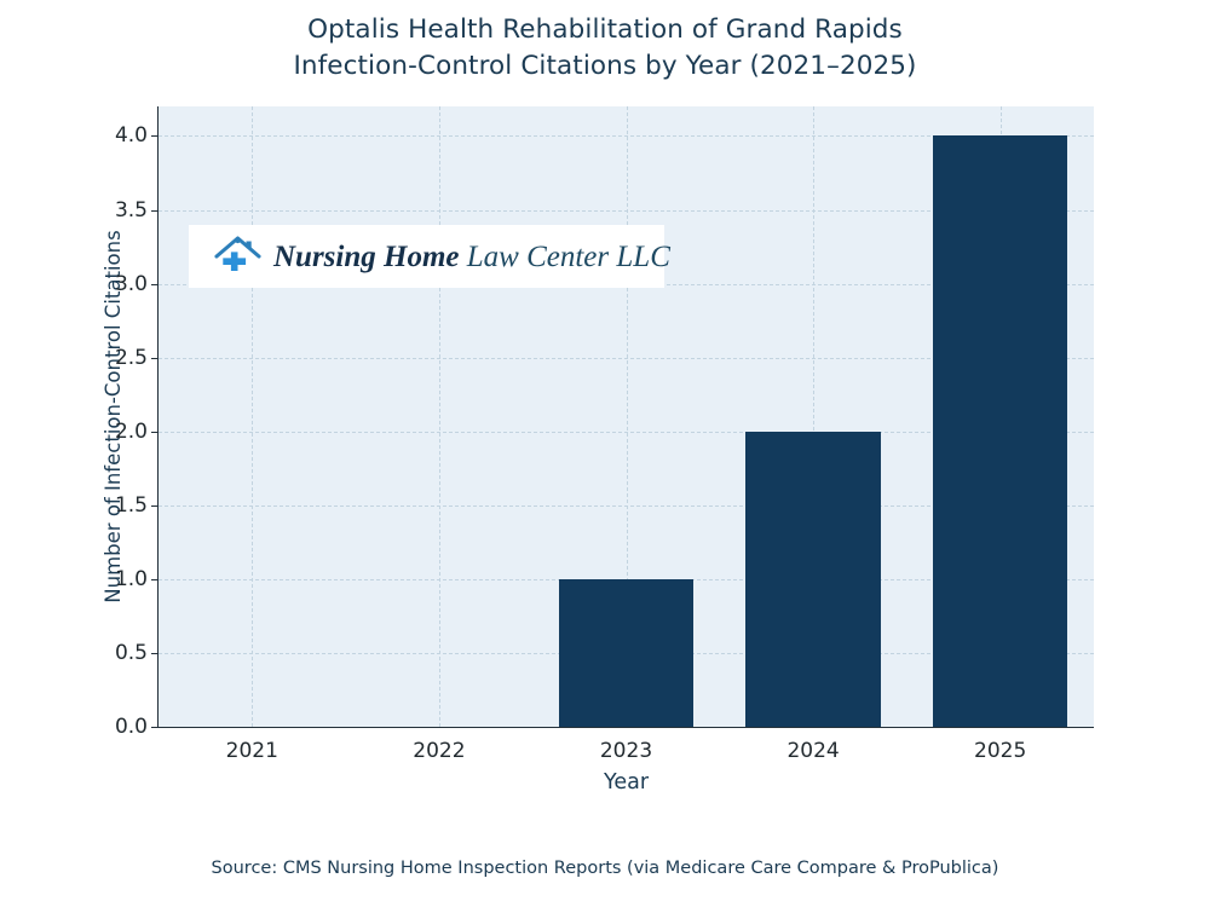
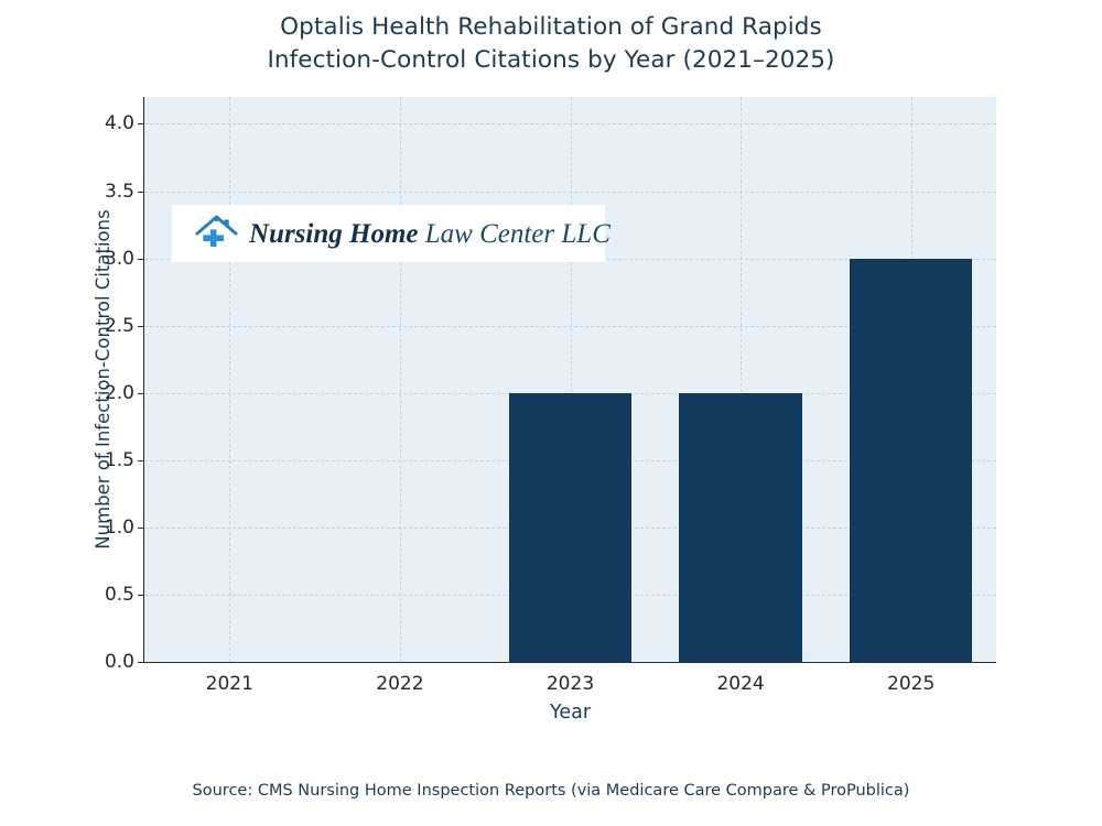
2023: 1 -> 2
2025: 4 -> 3
